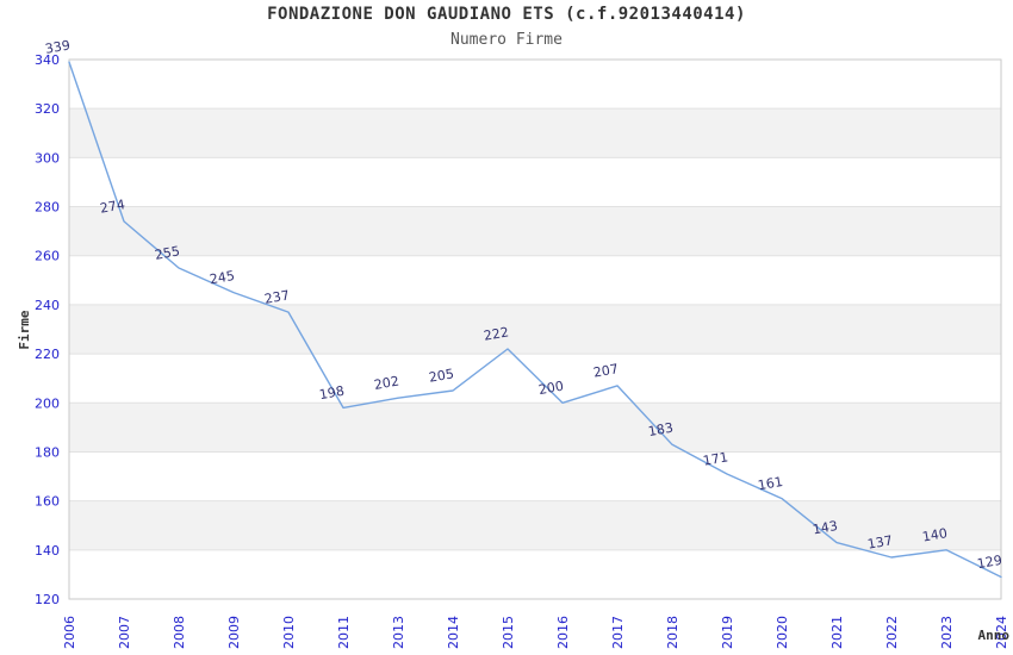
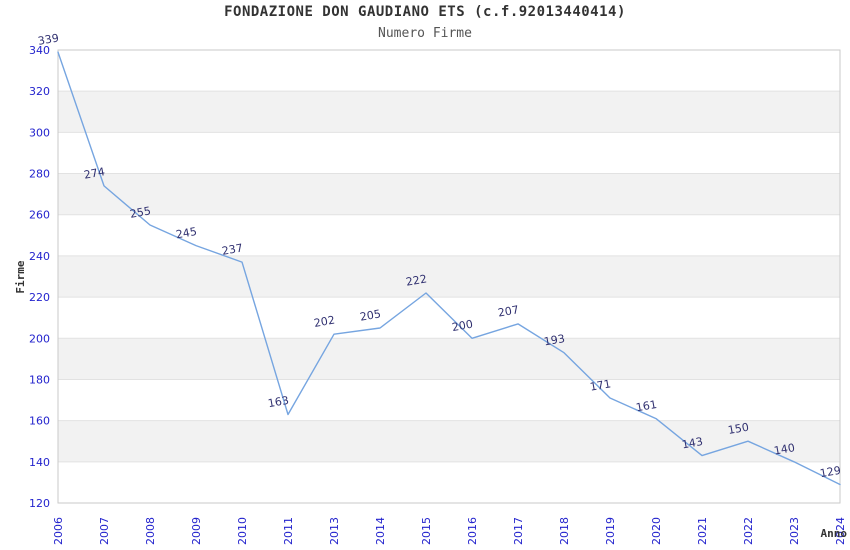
2011: 198 -> 163
2018: 183 -> 193
2022: 137 -> 150
